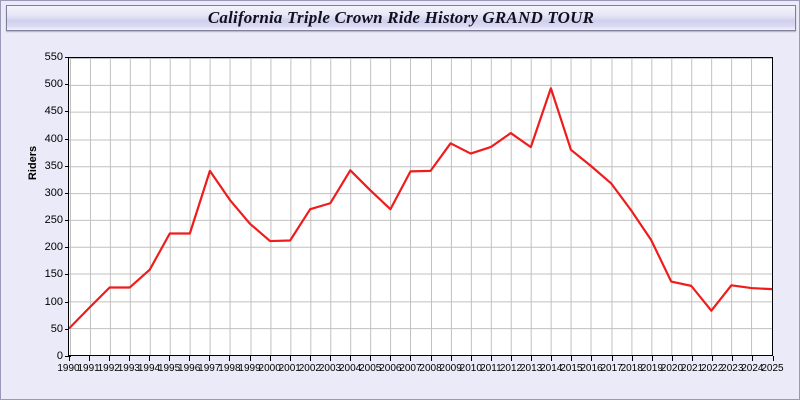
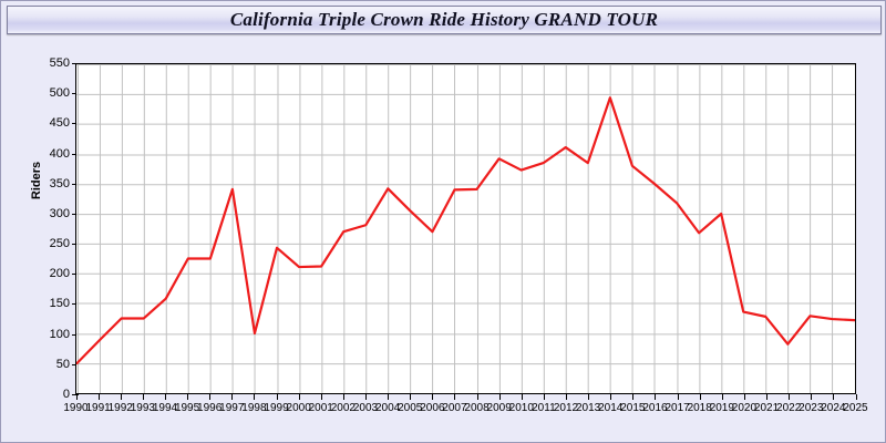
1998: 290 -> 100
2019: 210 -> 300
